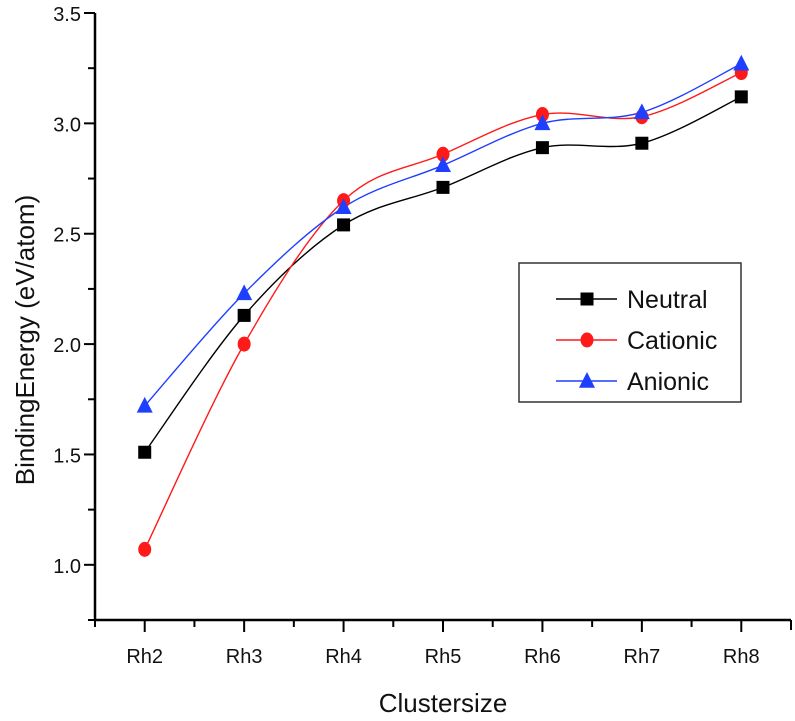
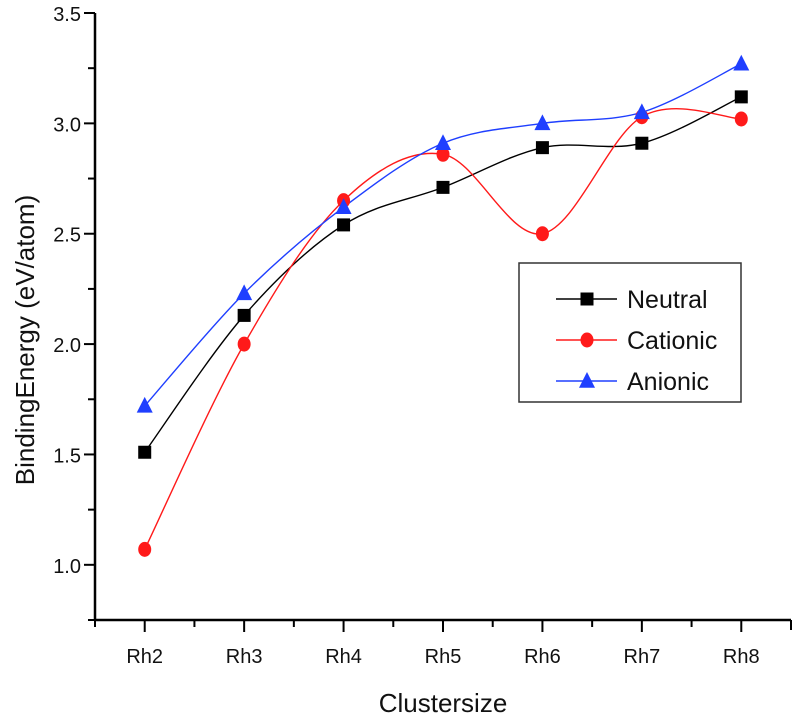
Anionic/Rh5: 2.81 -> 2.91
Cationic/Rh6: 3.04 -> 2.50
Cationic/Rh8: 3.23 -> 3.02
